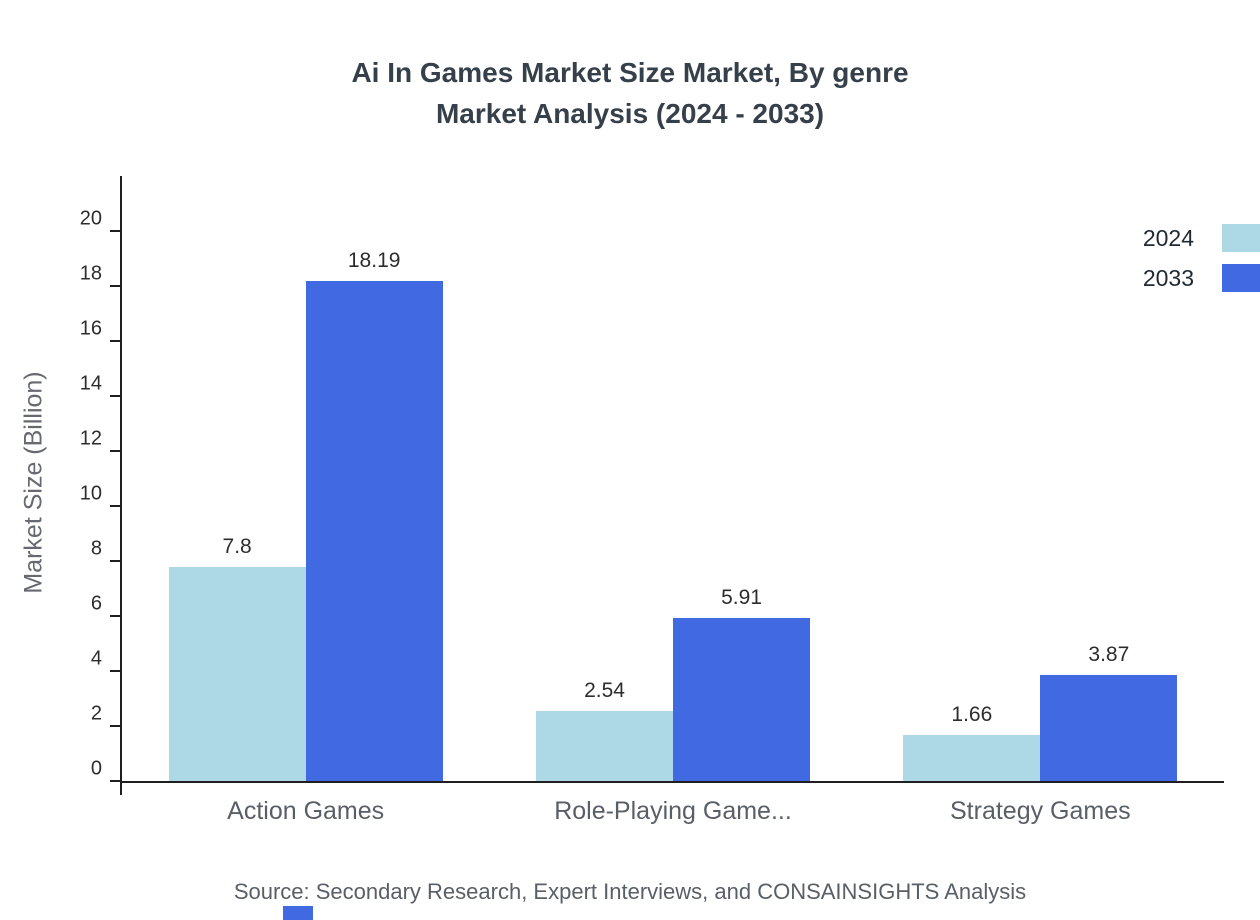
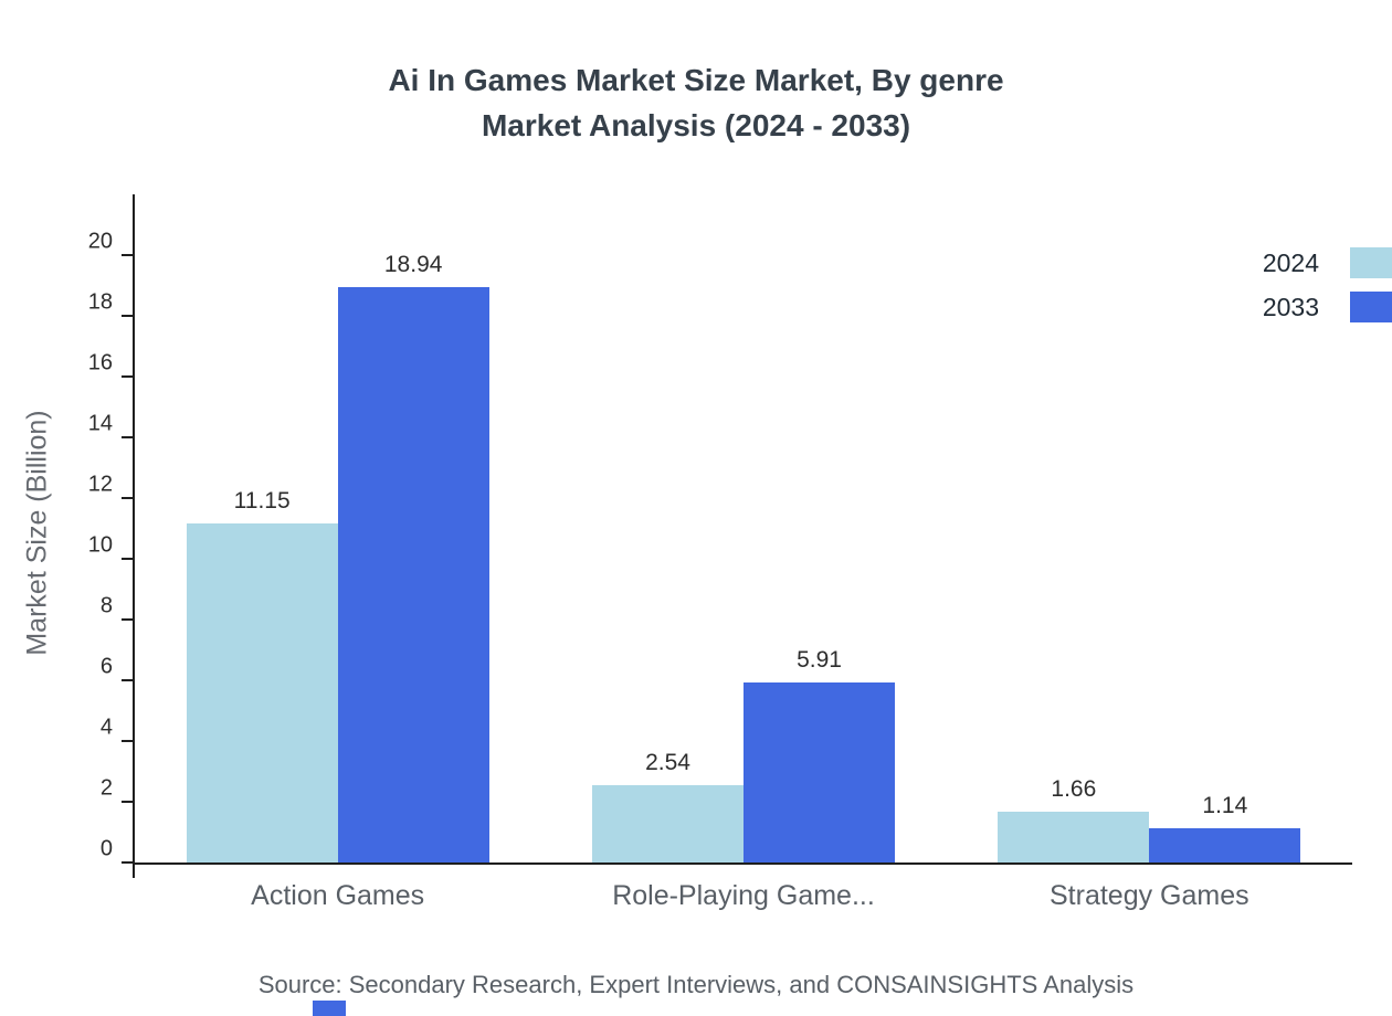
2024/Action Games: 7.8 -> 11.15
2033/Action Games: 18.19 -> 18.94
2033/Strategy Games: 3.87 -> 1.14
